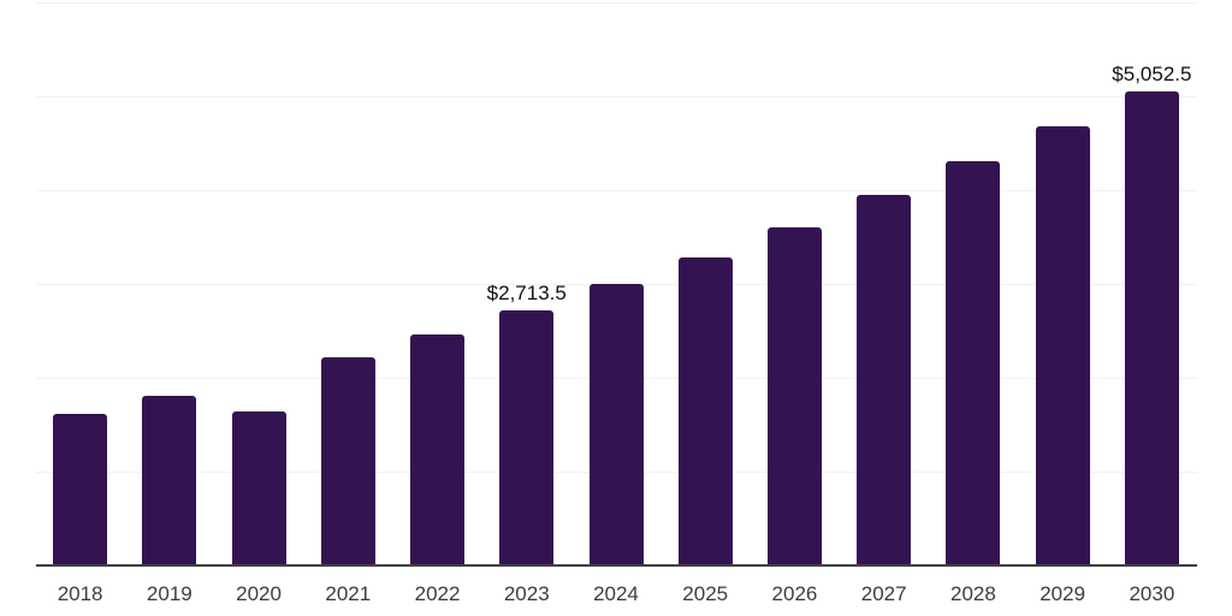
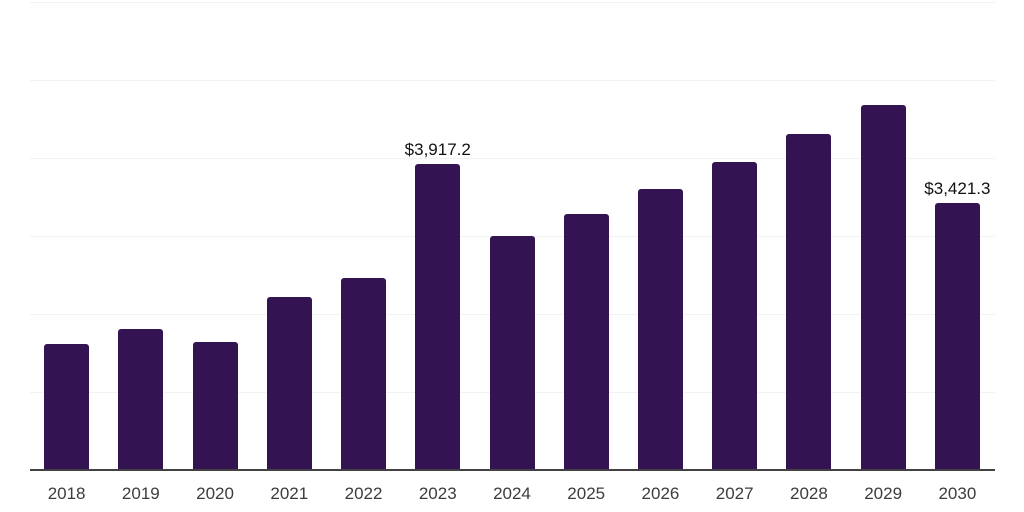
2023: $2,713.5 -> $3,917.2
2030: $5,052.5 -> $3,421.3
